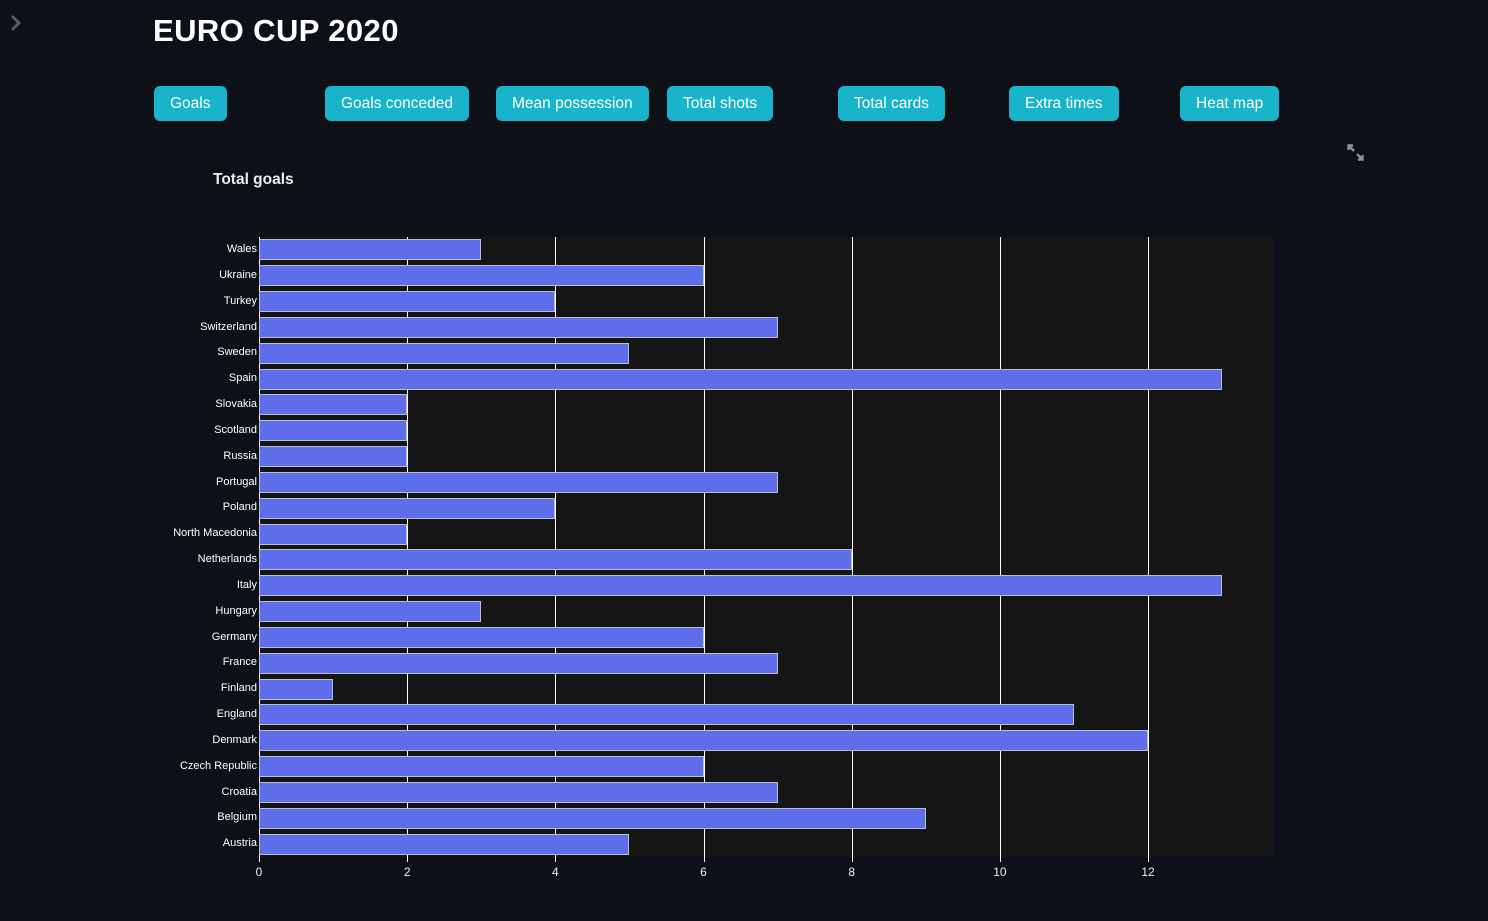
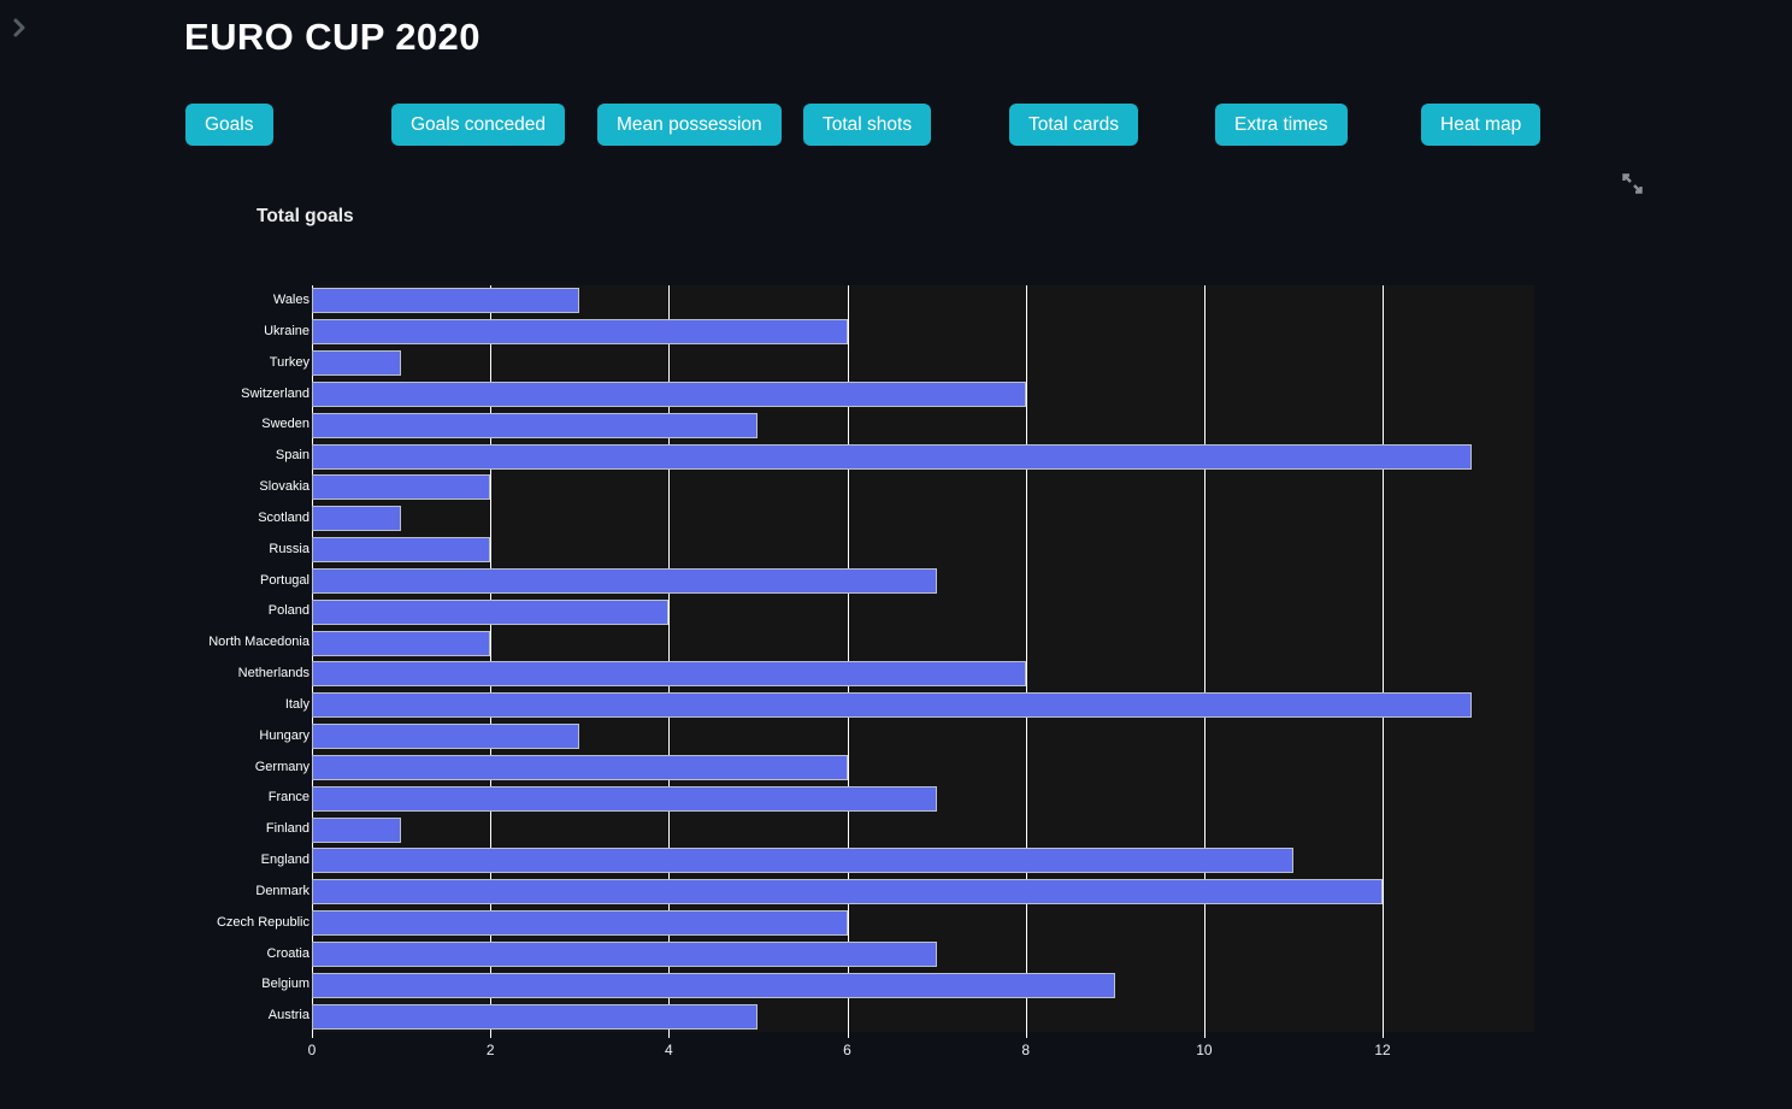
Turkey: 4 -> 1
Switzerland: 7 -> 8
Scotland: 2 -> 1
